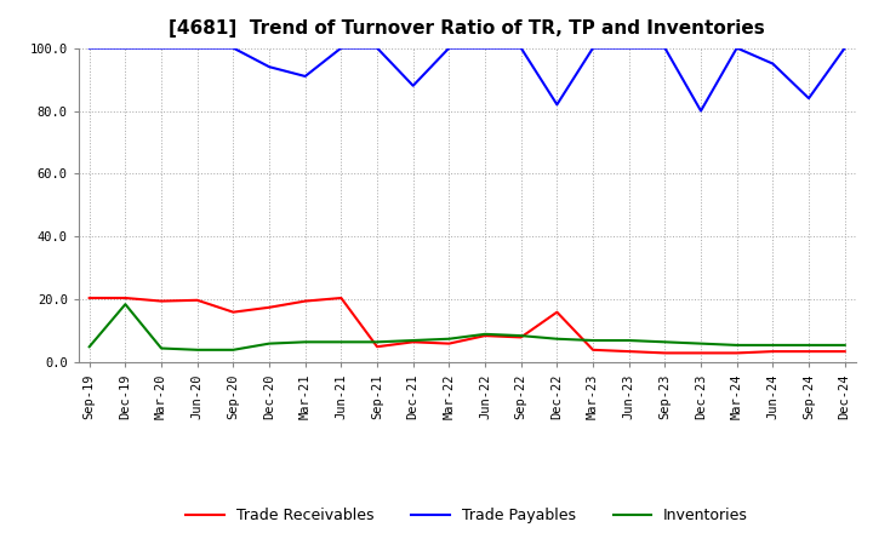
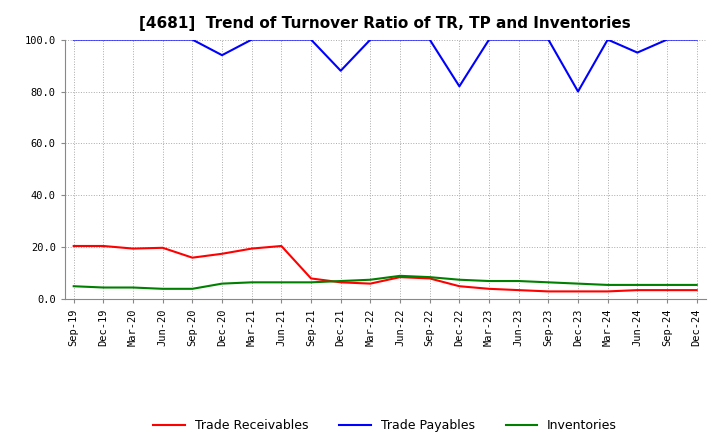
Inventories/Dec-19: 18.5 -> 4.5
Trade Payables/Mar-21: 91 -> 100
Trade Receivables/Sep-21: 5.0 -> 8.0
Trade Receivables/Dec-22: 16.0 -> 5.0
Trade Payables/Sep-24: 84 -> 100
